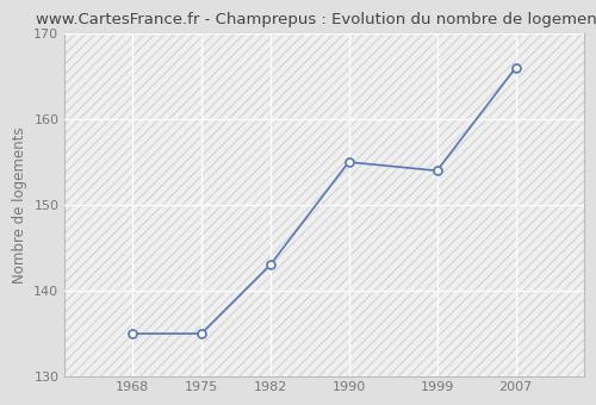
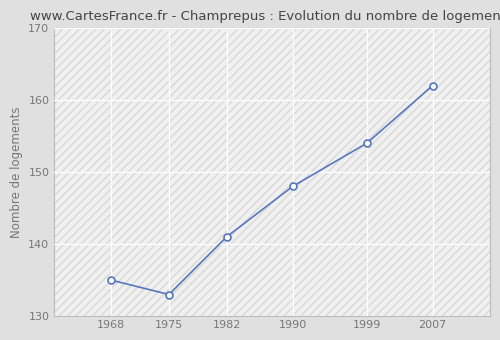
1975: 135 -> 133
1982: 143 -> 141
1990: 155 -> 148
2007: 166 -> 162
